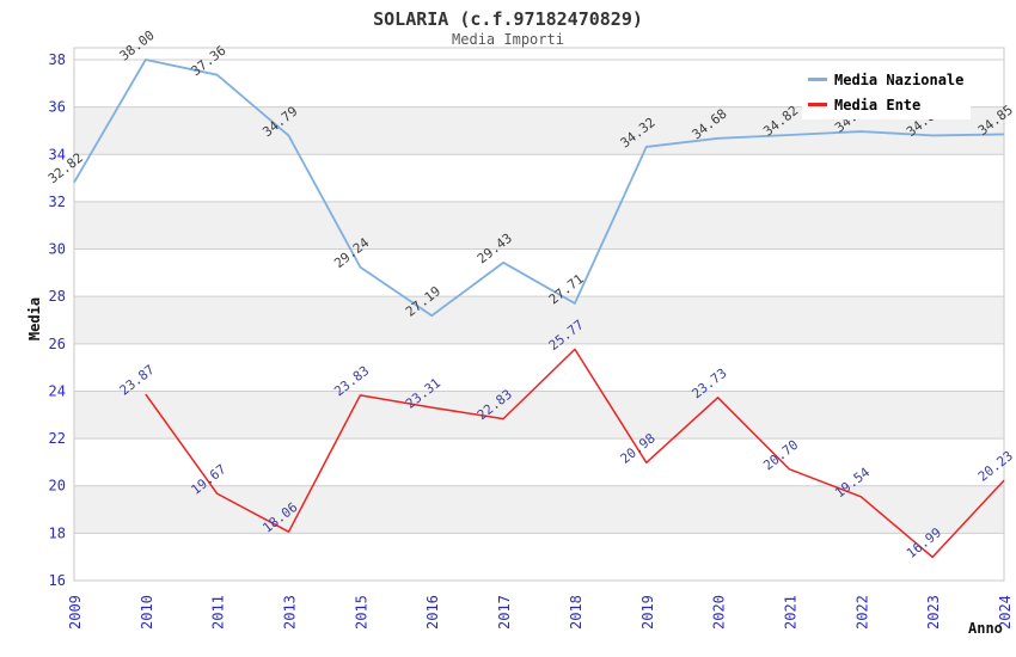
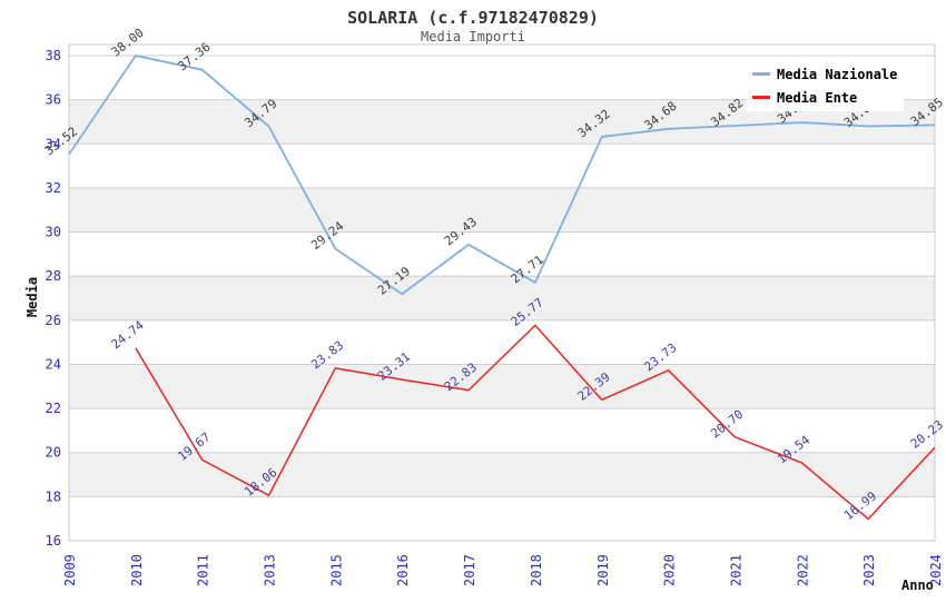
Media Nazionale/2009: 32.82 -> 33.52
Media Ente/2010: 23.87 -> 24.74
Media Ente/2019: 20.98 -> 22.39
